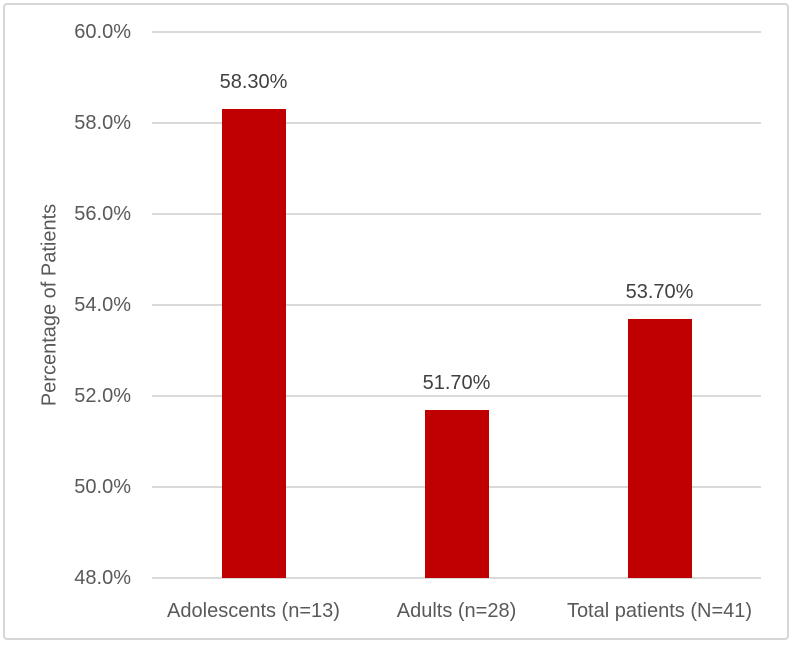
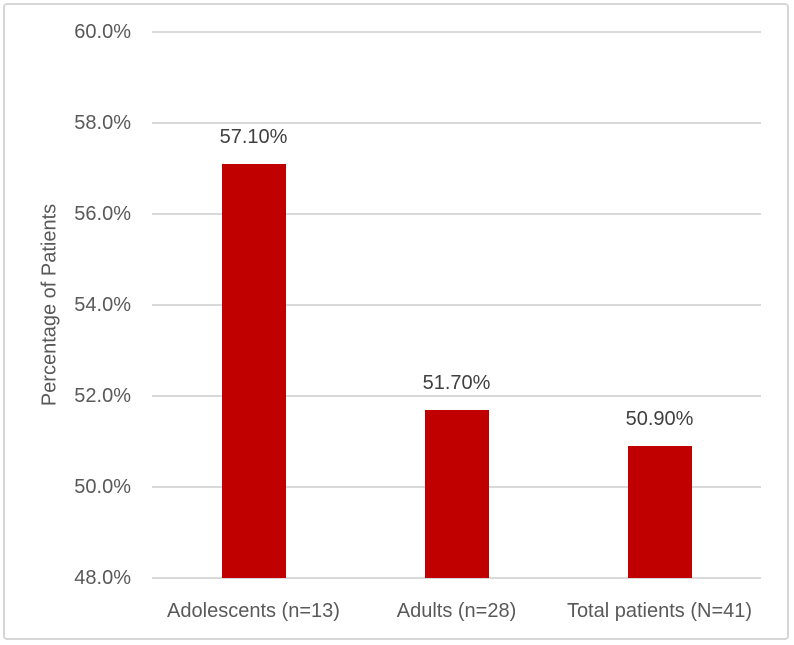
Adolescents (n=13): 58.30% -> 57.10%
Total patients (N=41): 53.70% -> 50.90%
